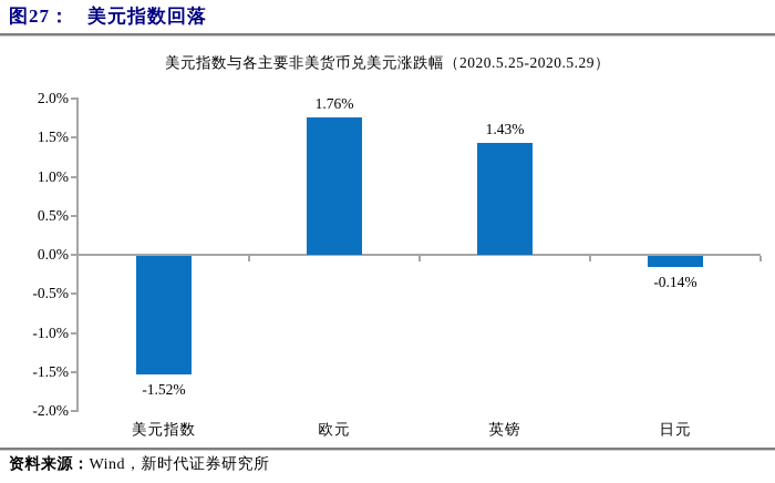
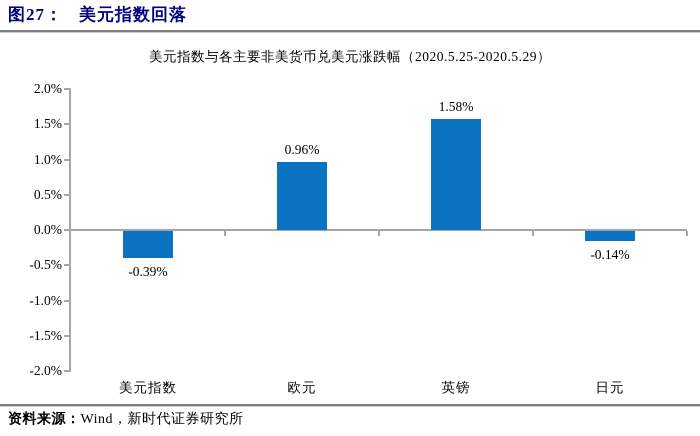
美元指数: -1.52% -> -0.39%
欧元: 1.76% -> 0.96%
英镑: 1.43% -> 1.58%
